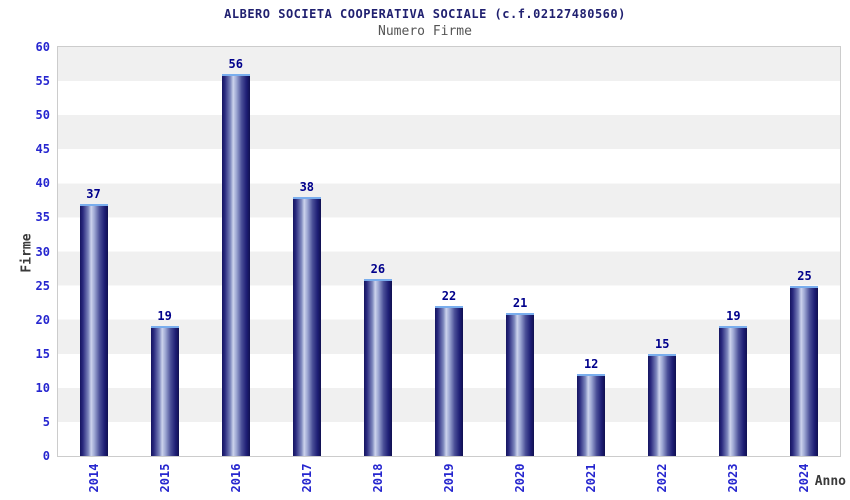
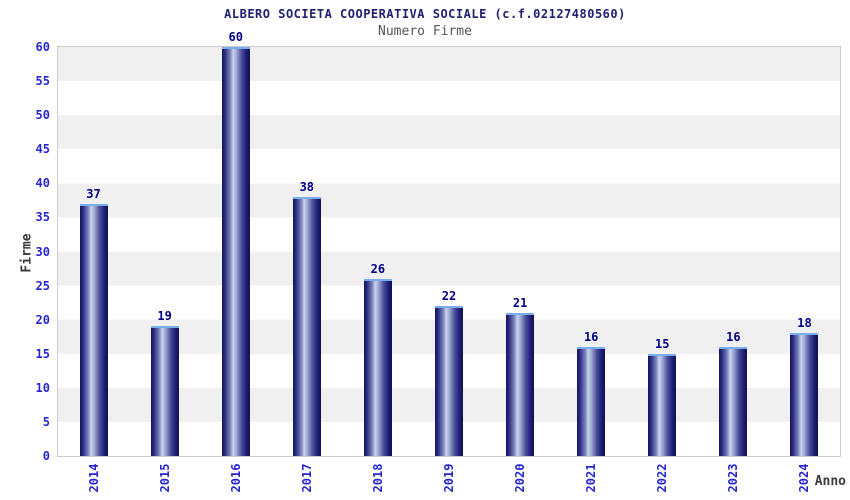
2016: 56 -> 60
2021: 12 -> 16
2023: 19 -> 16
2024: 25 -> 18
